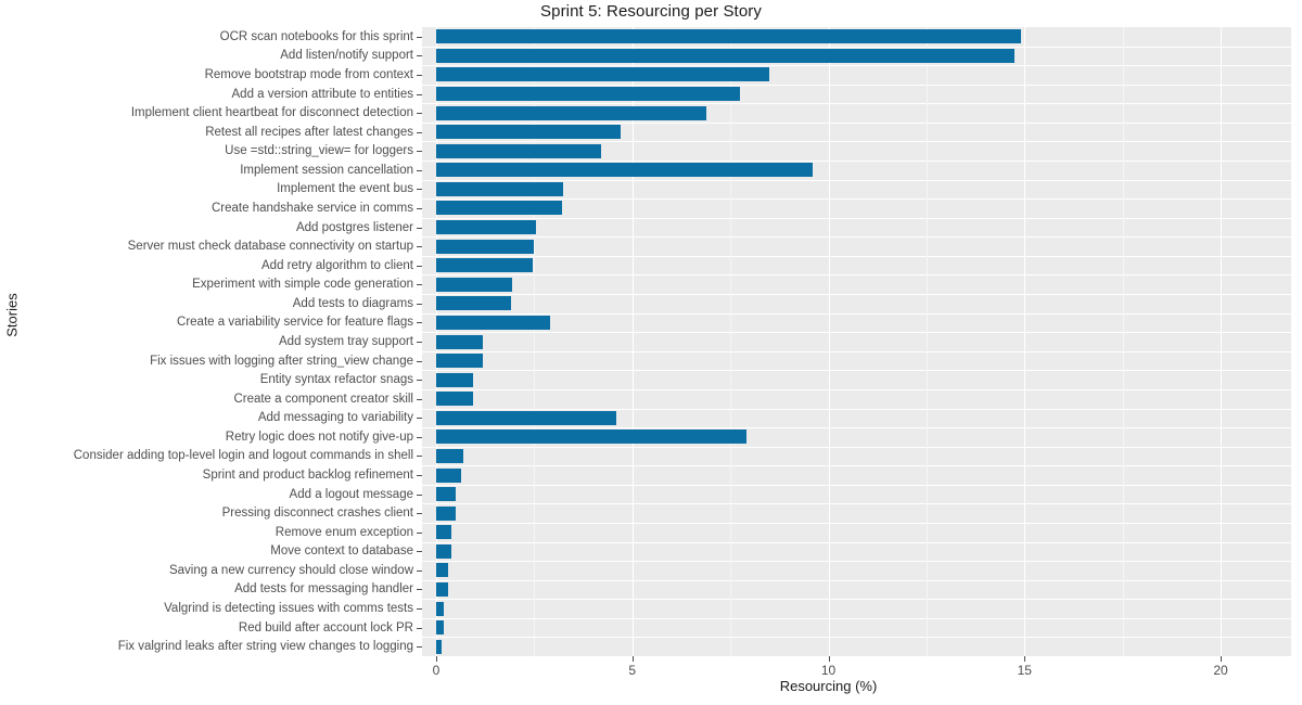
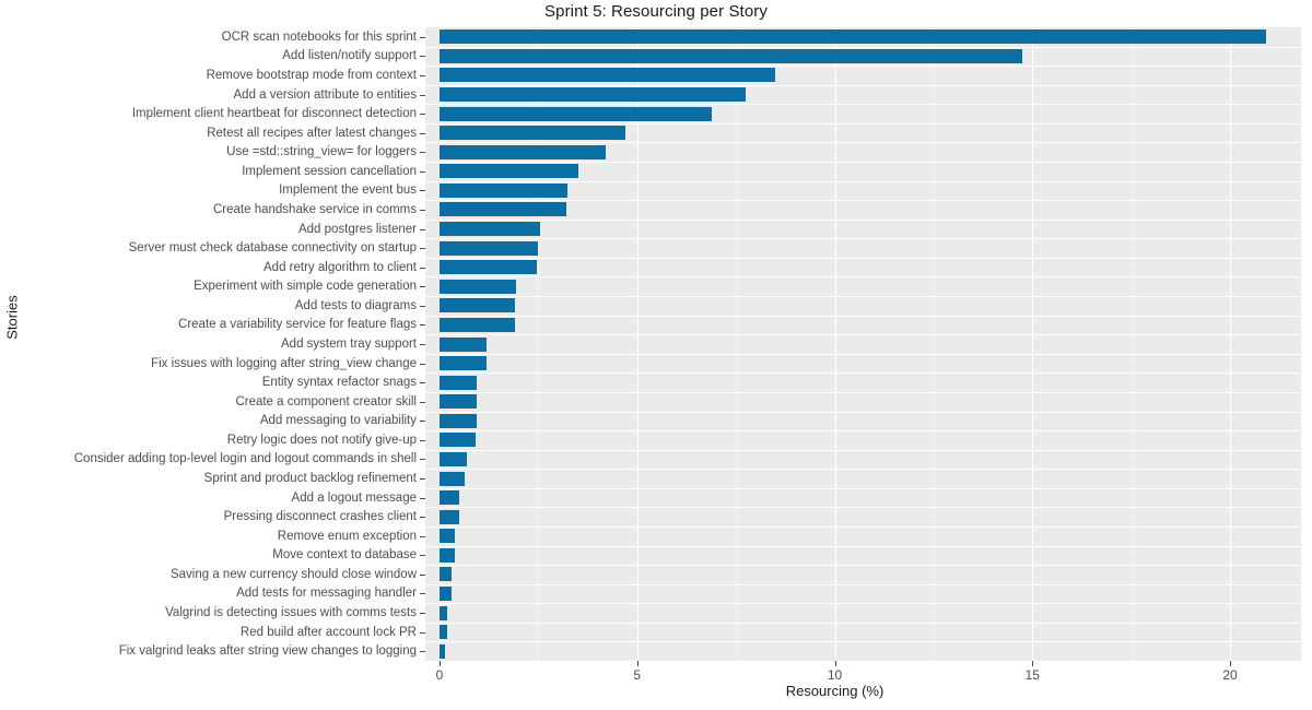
OCR scan notebooks for this sprint: 14.9 -> 20.9
Implement session cancellation: 9.6 -> 3.5
Create a variability service for feature flags: 2.9 -> 1.9
Add messaging to variability: 4.6 -> 0.9
Retry logic does not notify give-up: 7.9 -> 0.9
